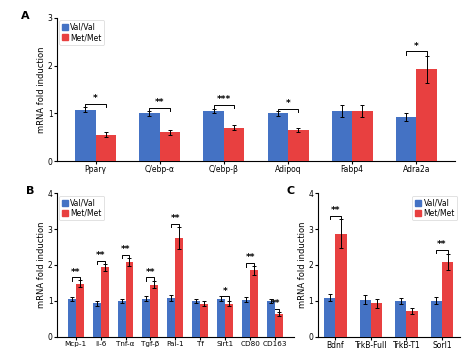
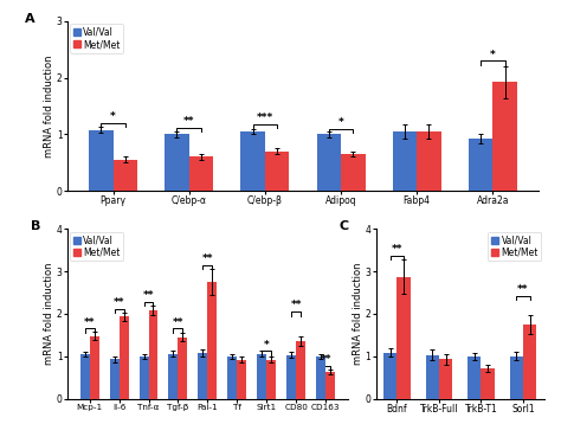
Met/Met/CD80: 1.85 -> 1.35
Met/Met/Sorl1: 2.08 -> 1.75
